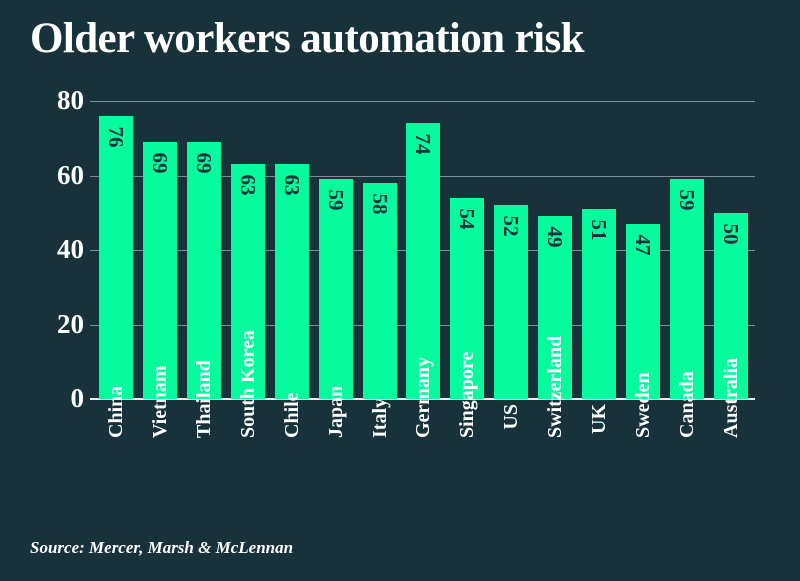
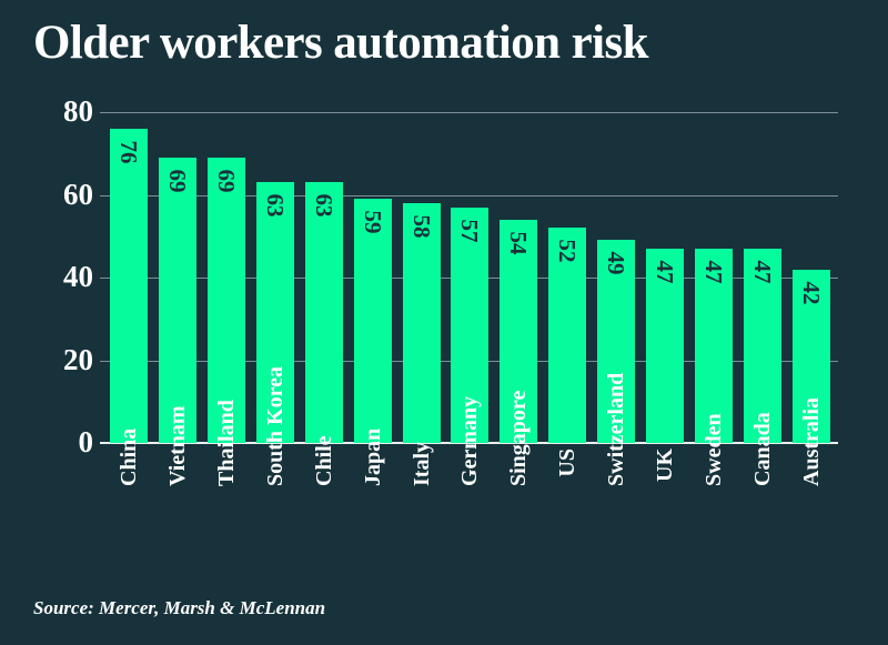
Germany: 74 -> 57
UK: 51 -> 47
Canada: 59 -> 47
Australia: 50 -> 42
